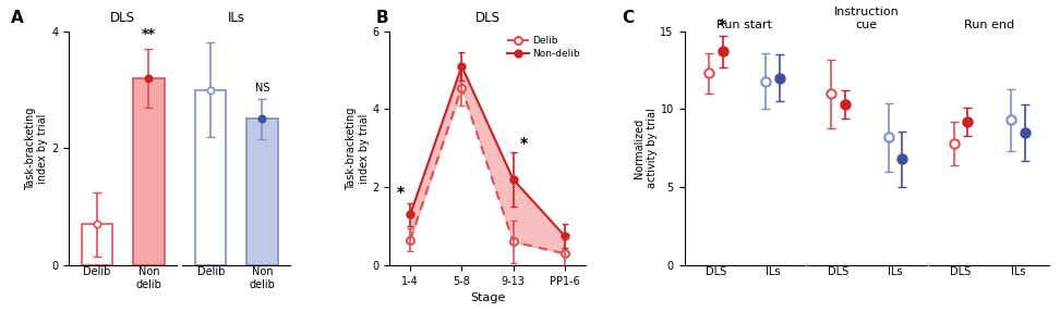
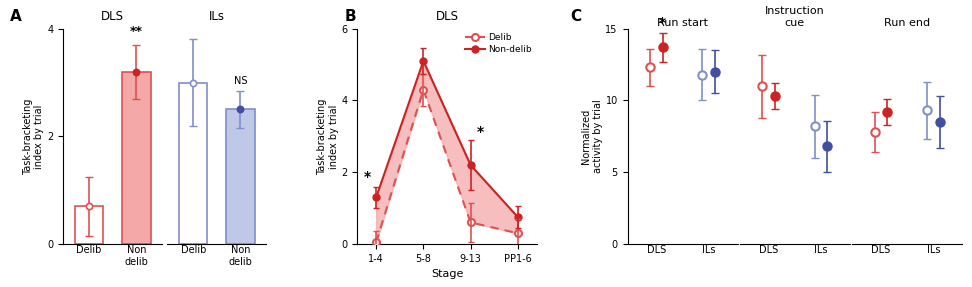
Delib/1-4: 0.65 -> 0.05
Delib/5-8: 4.55 -> 4.30
